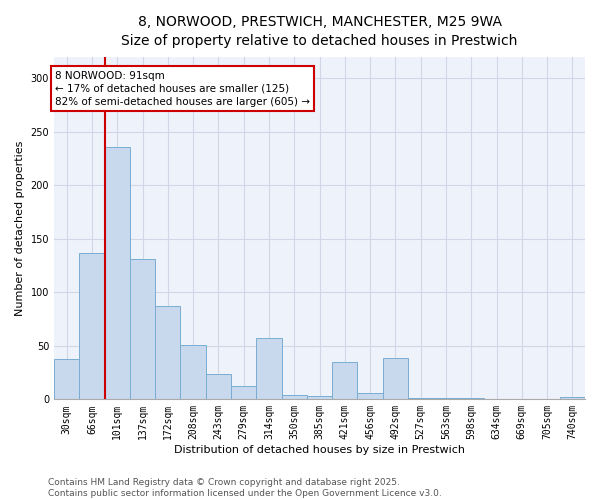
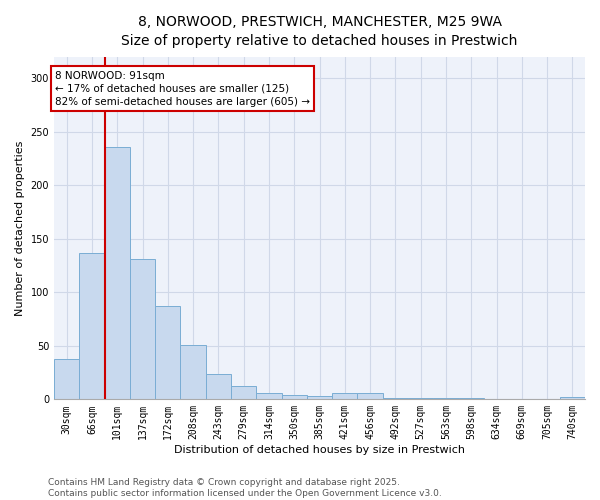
314sqm: 57 -> 6
421sqm: 35 -> 6
492sqm: 39 -> 1
